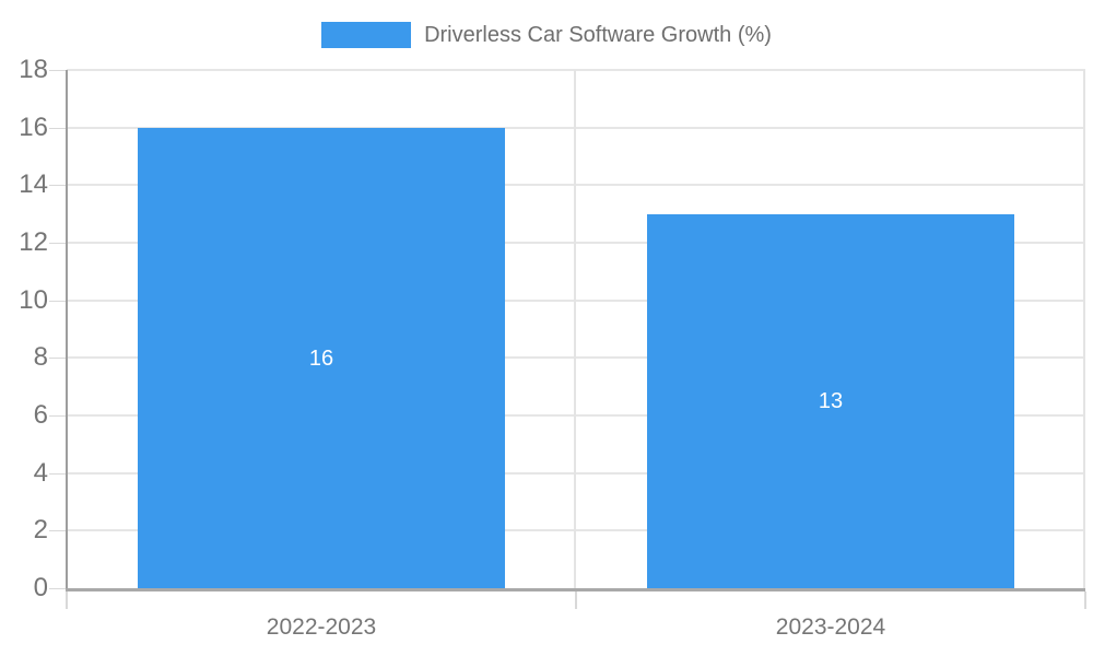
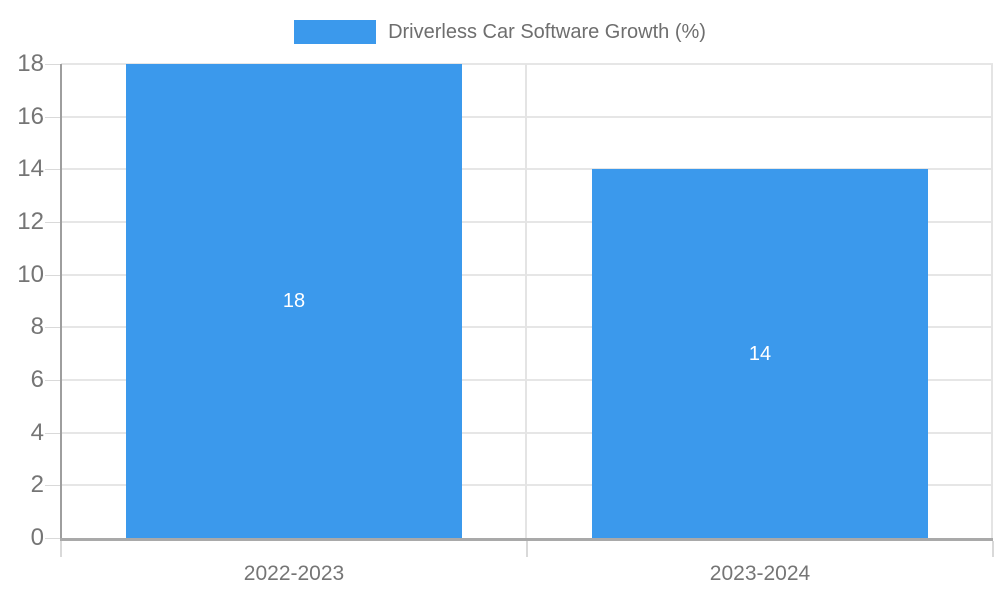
2022-2023: 16 -> 18
2023-2024: 13 -> 14
